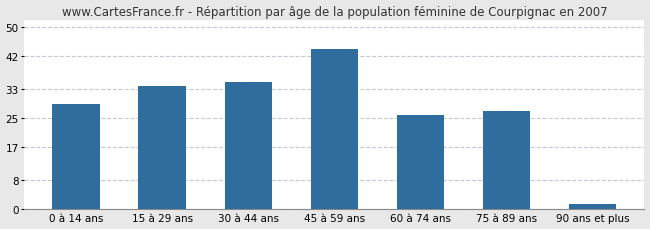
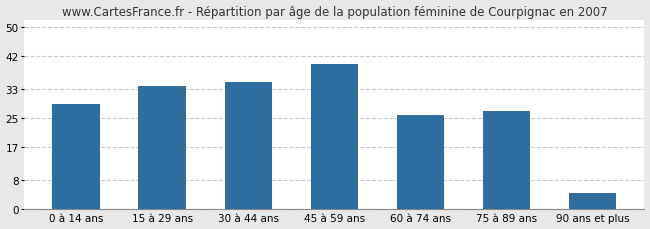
45 à 59 ans: 44.0 -> 40.0
90 ans et plus: 1.5 -> 4.5
